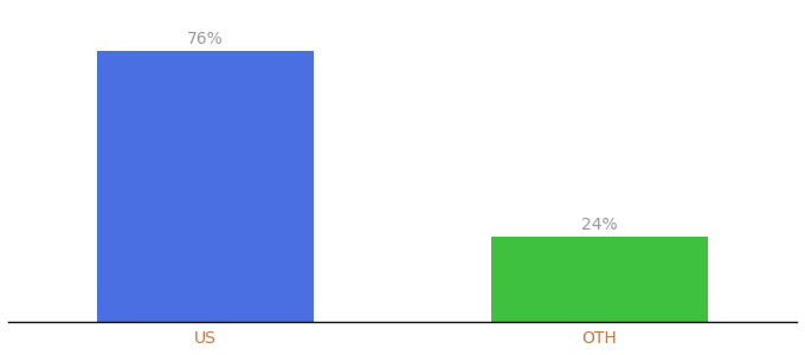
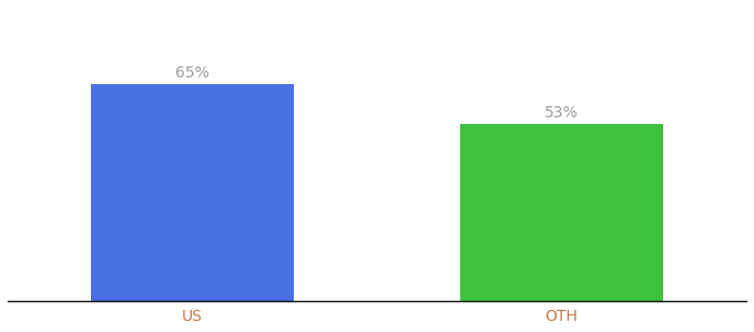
US: 76% -> 65%
OTH: 24% -> 53%
